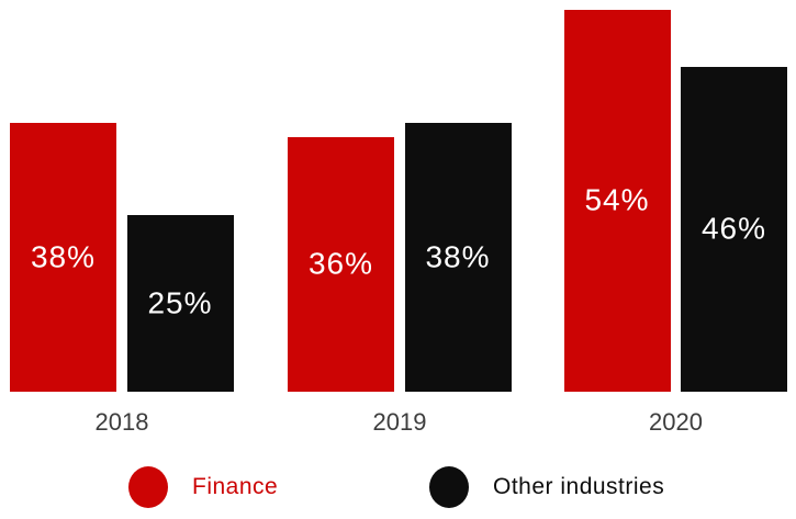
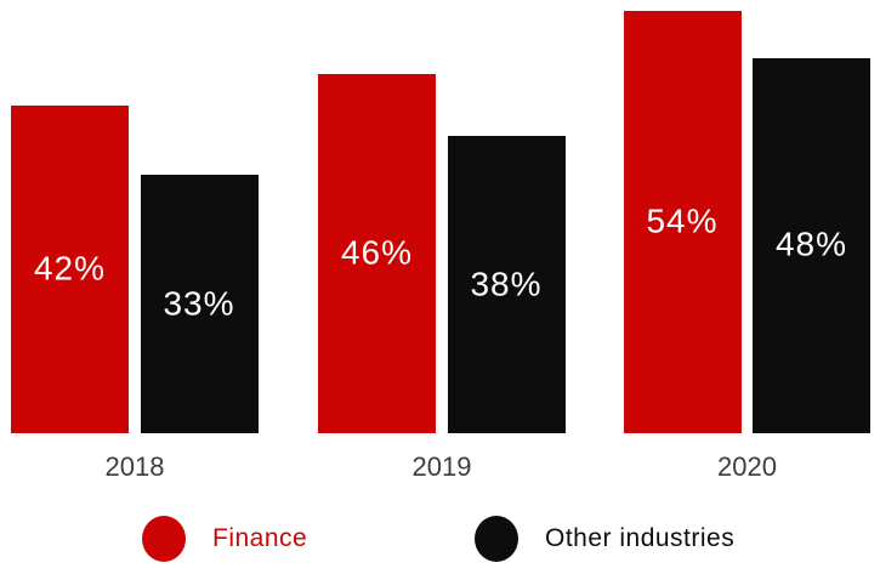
Finance/2018: 38% -> 42%
Other industries/2018: 25% -> 33%
Finance/2019: 36% -> 46%
Other industries/2020: 46% -> 48%
